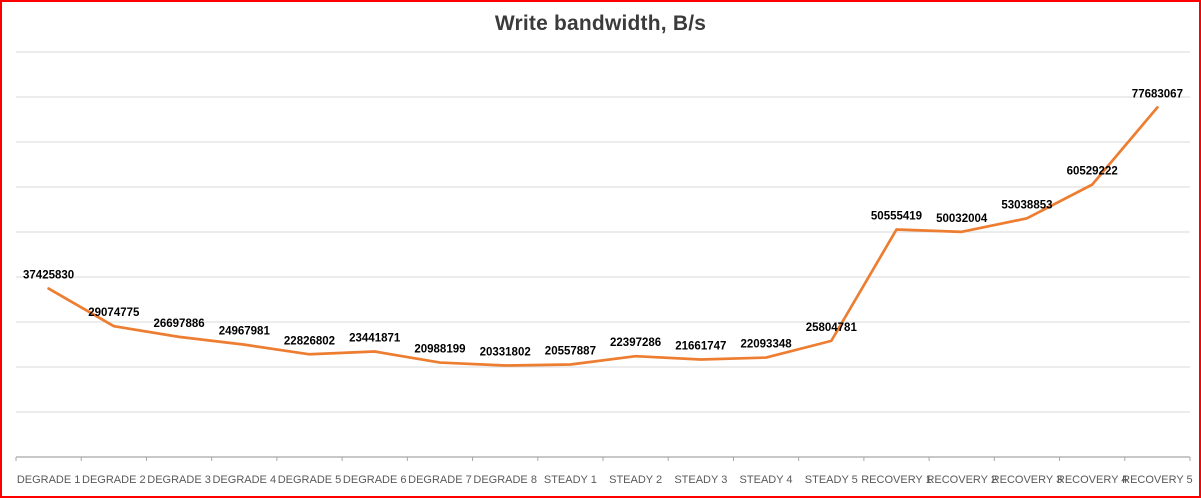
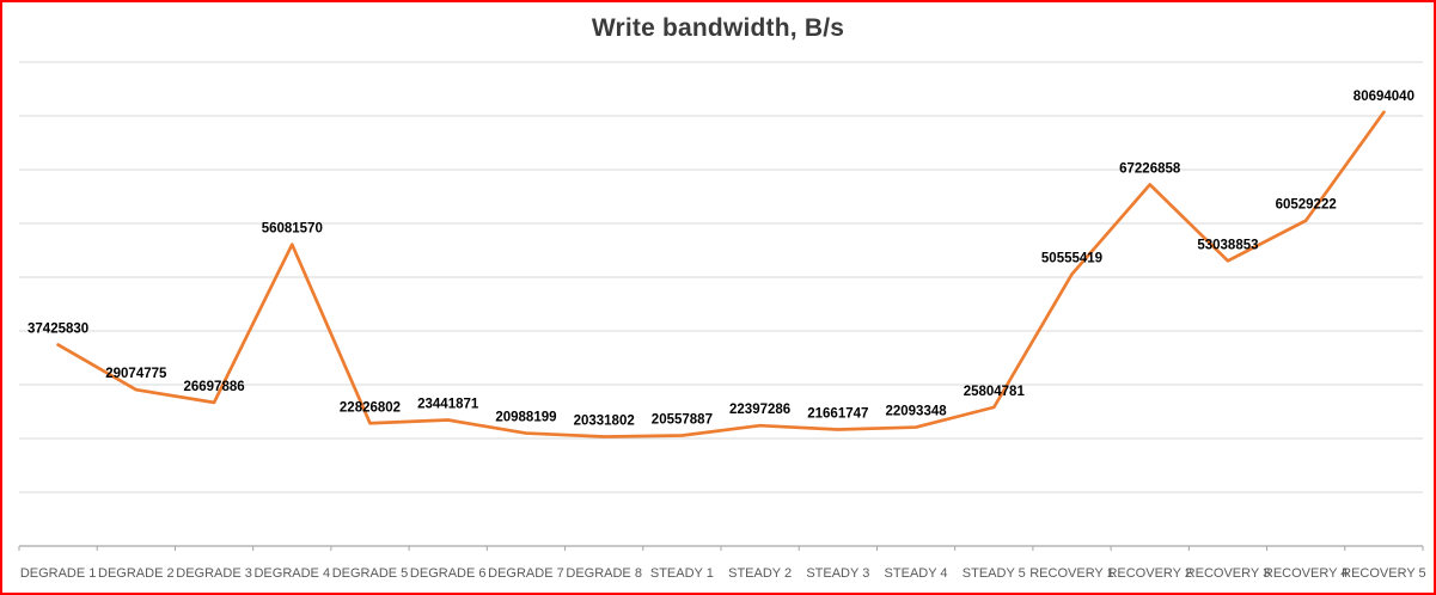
DEGRADE 4: 24967981 -> 56081570
RECOVERY 2: 50032004 -> 67226858
RECOVERY 5: 77683067 -> 80694040
